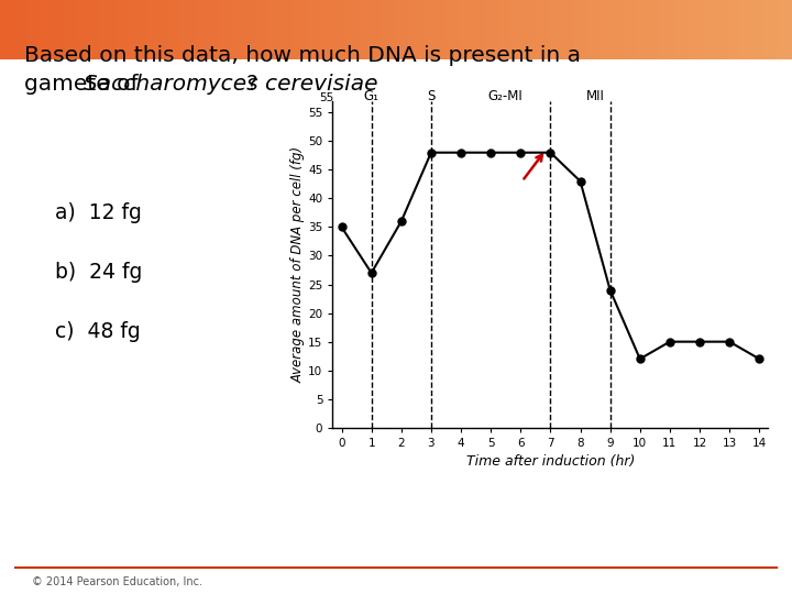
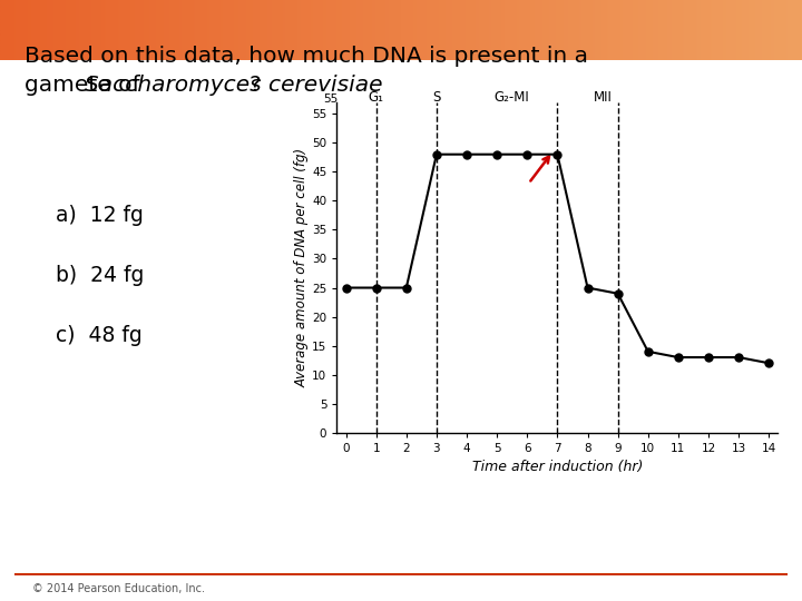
0: 35 -> 25
1: 27 -> 25
2: 36 -> 25
8: 43 -> 25
10: 12 -> 14
11: 15 -> 13
12: 15 -> 13
13: 15 -> 13
